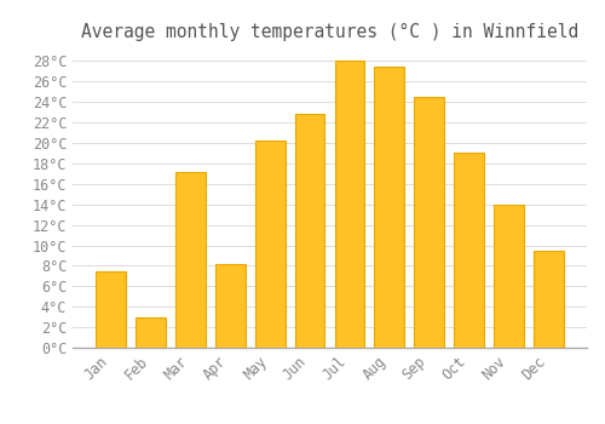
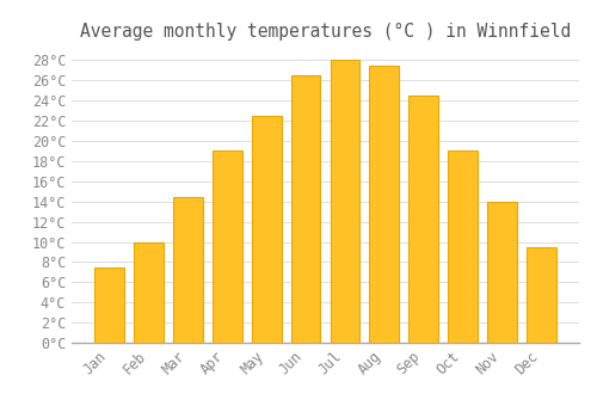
Feb: 3.0°C -> 10.0°C
Mar: 17.2°C -> 14.5°C
Apr: 8.2°C -> 19.0°C
May: 20.2°C -> 22.5°C
Jun: 22.8°C -> 26.5°C
